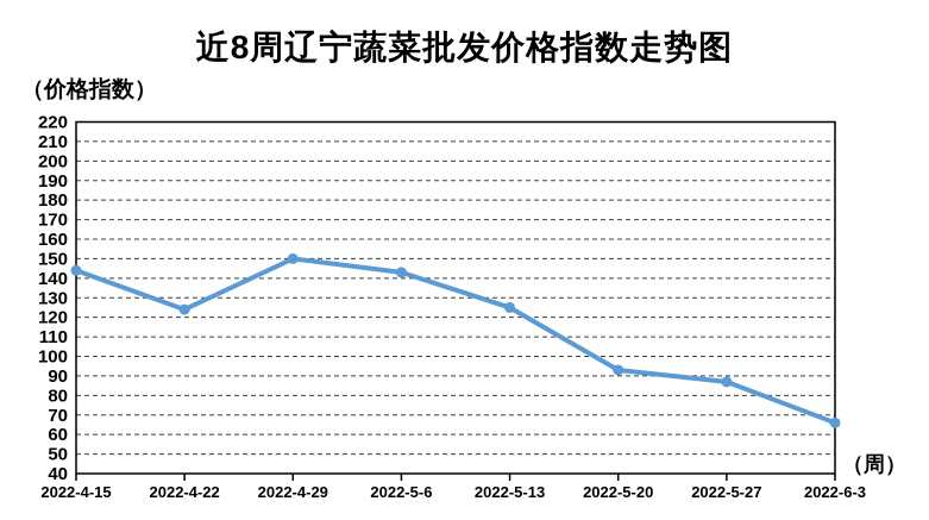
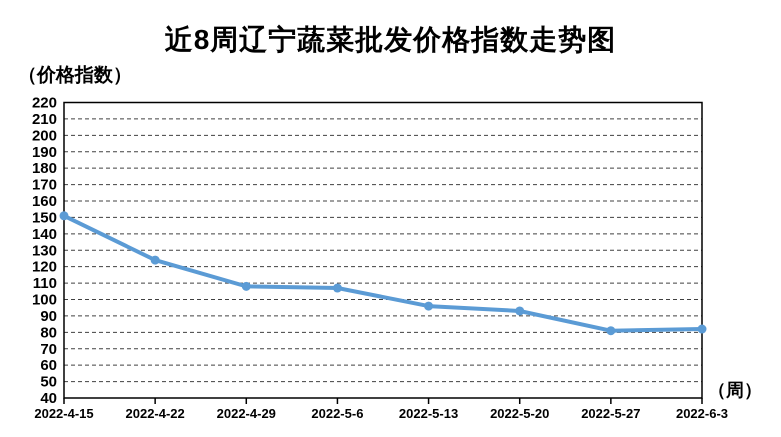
2022-4-15: 144 -> 151
2022-4-29: 150 -> 108
2022-5-6: 143 -> 107
2022-5-13: 125 -> 96
2022-5-27: 87 -> 81
2022-6-3: 66 -> 82
